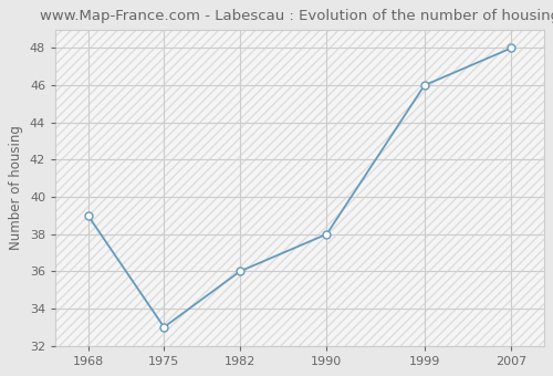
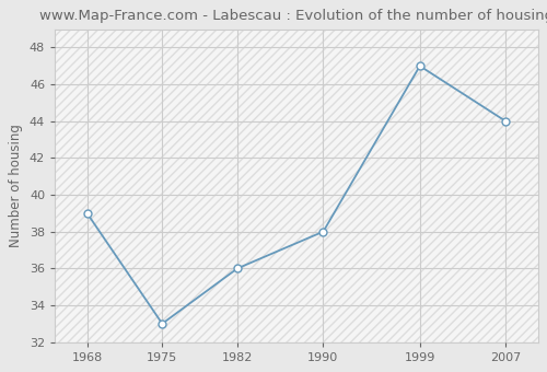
1999: 46 -> 47
2007: 48 -> 44
